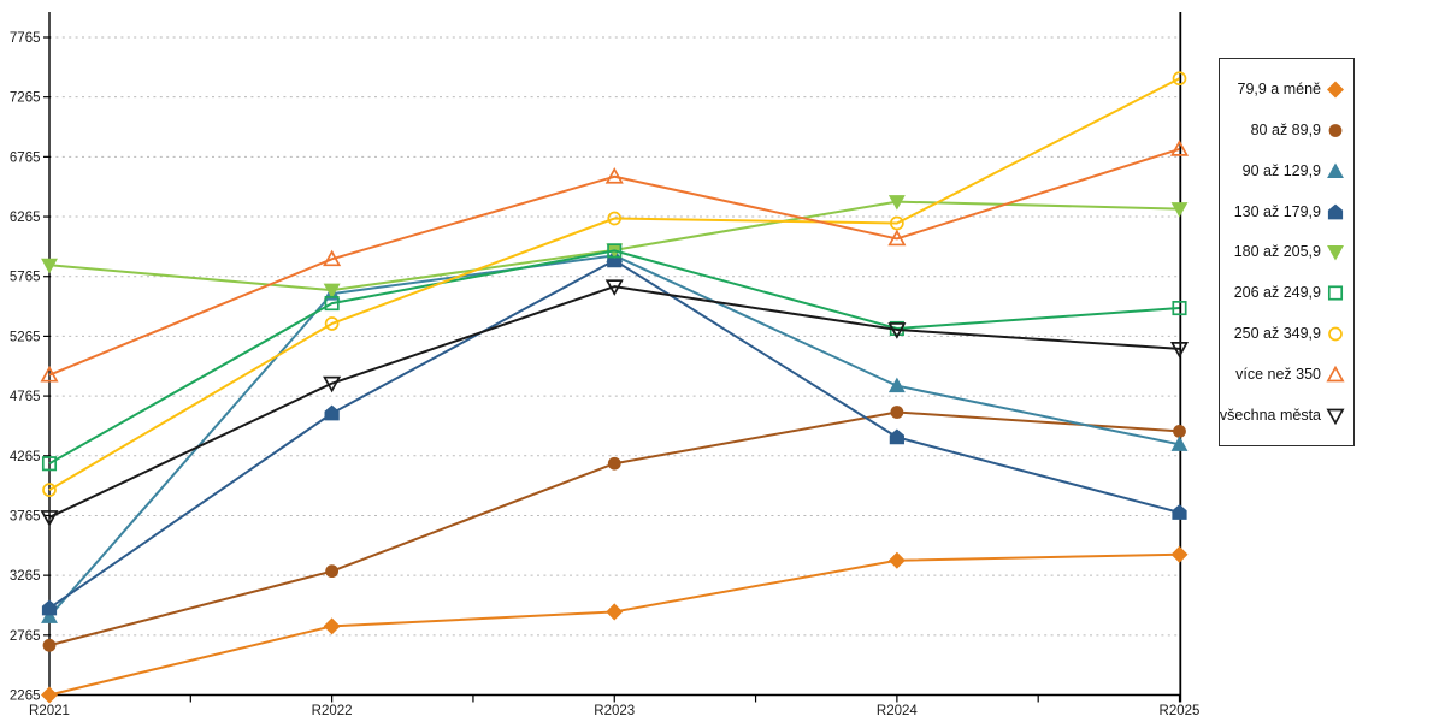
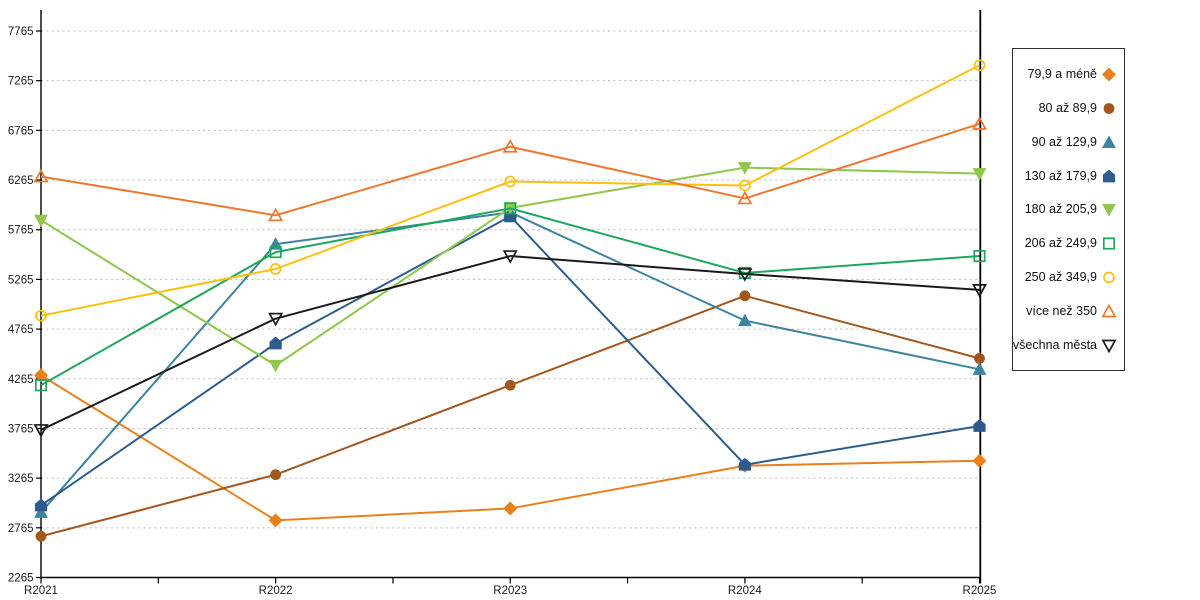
79,9 a méně/R2021: 2300 -> 4300
250 až 349,9/R2021: 4000 -> 4900
více než 350/R2021: 4900 -> 6300
180 až 205,9/R2022: 5600 -> 4400
všechna města/R2023: 5700 -> 5500
80 až 89,9/R2024: 4600 -> 5100
130 až 179,9/R2024: 4400 -> 3400
